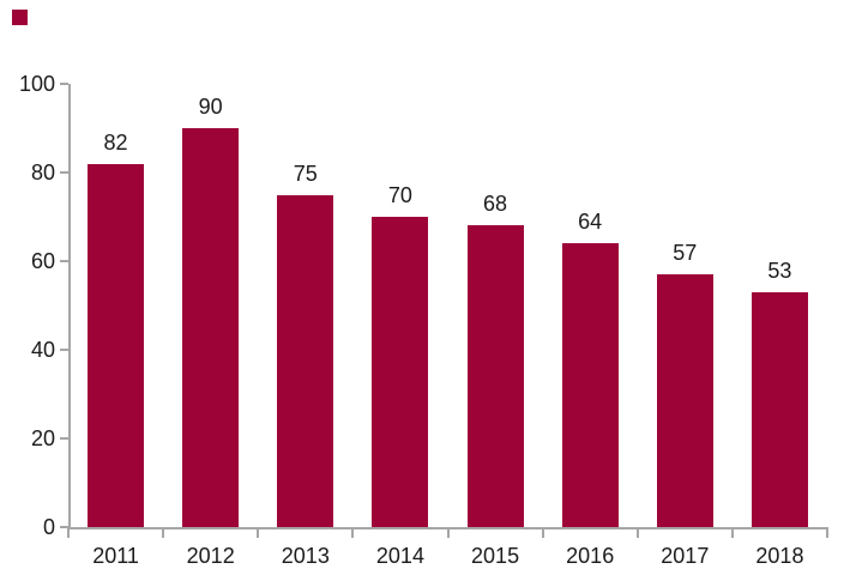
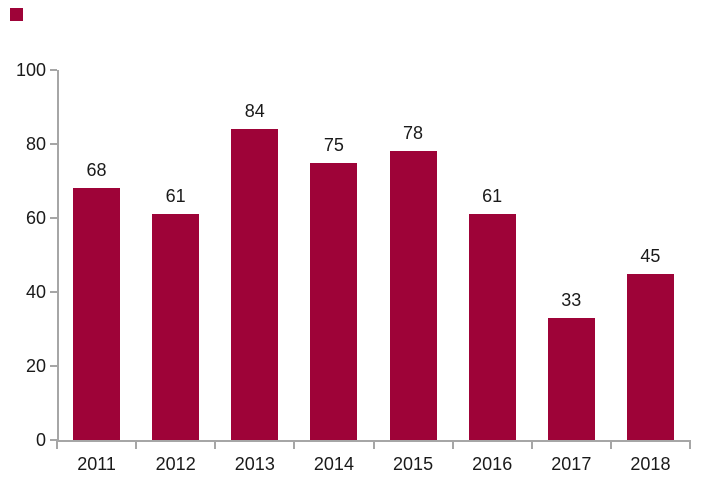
2011: 82 -> 68
2012: 90 -> 61
2013: 75 -> 84
2014: 70 -> 75
2015: 68 -> 78
2016: 64 -> 61
2017: 57 -> 33
2018: 53 -> 45
